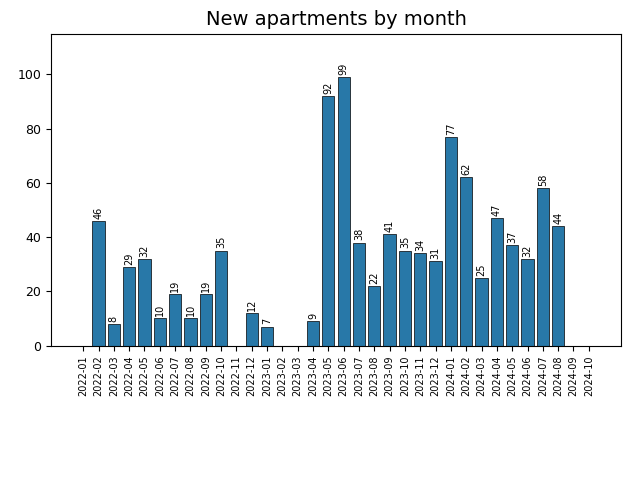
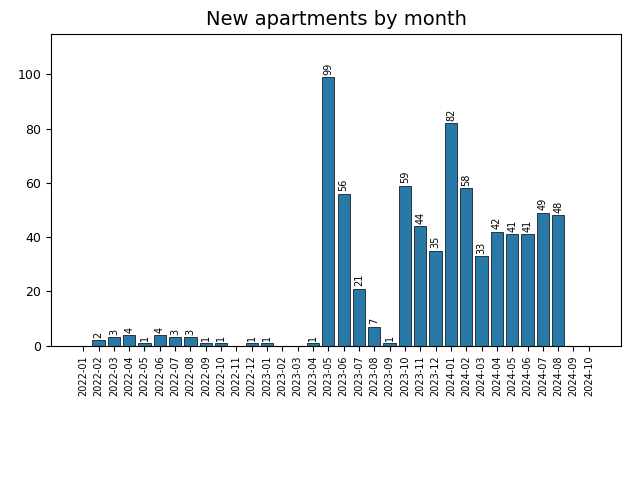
2022-02: 46 -> 2
2022-03: 8 -> 3
2022-04: 29 -> 4
2022-05: 32 -> 1
2022-06: 10 -> 4
2022-07: 19 -> 3
2022-08: 10 -> 3
2022-09: 19 -> 1
2022-10: 35 -> 1
2022-12: 12 -> 1
2023-01: 7 -> 1
2023-04: 9 -> 1
2023-05: 92 -> 99
2023-06: 99 -> 56
2023-07: 38 -> 21
2023-08: 22 -> 7
2023-09: 41 -> 1
2023-10: 35 -> 59
2023-11: 34 -> 44
2023-12: 31 -> 35
2024-01: 77 -> 82
2024-02: 62 -> 58
2024-03: 25 -> 33
2024-04: 47 -> 42
2024-05: 37 -> 41
2024-06: 32 -> 41
2024-07: 58 -> 49
2024-08: 44 -> 48
